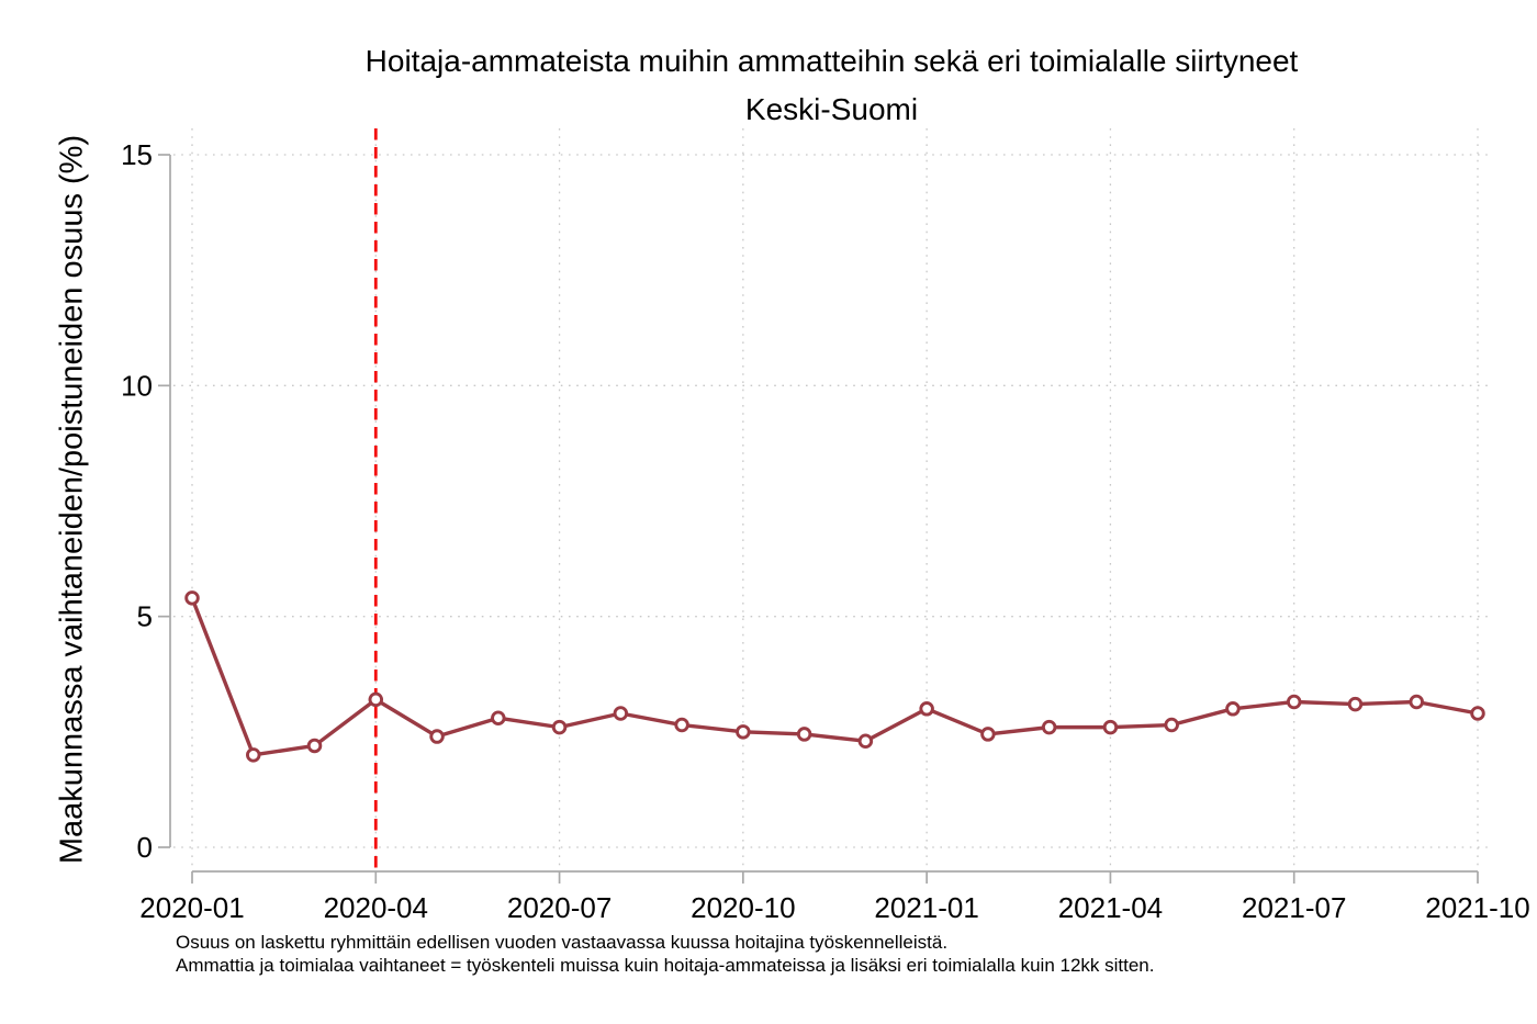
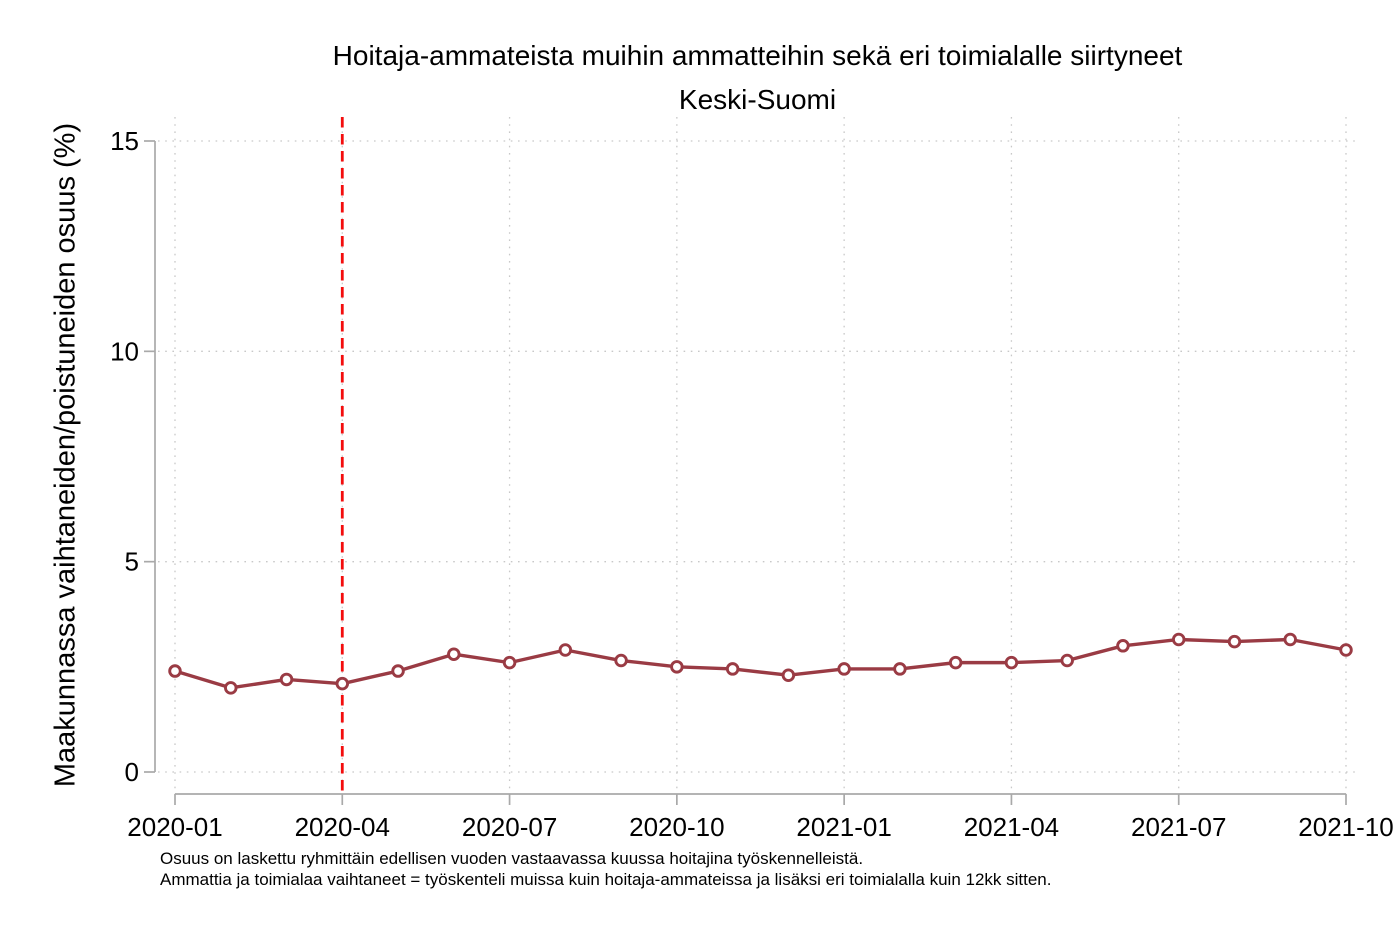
2020-01: 5.4 -> 2.4
2020-04: 3.2 -> 2.1
2021-01: 3.0 -> 2.5
